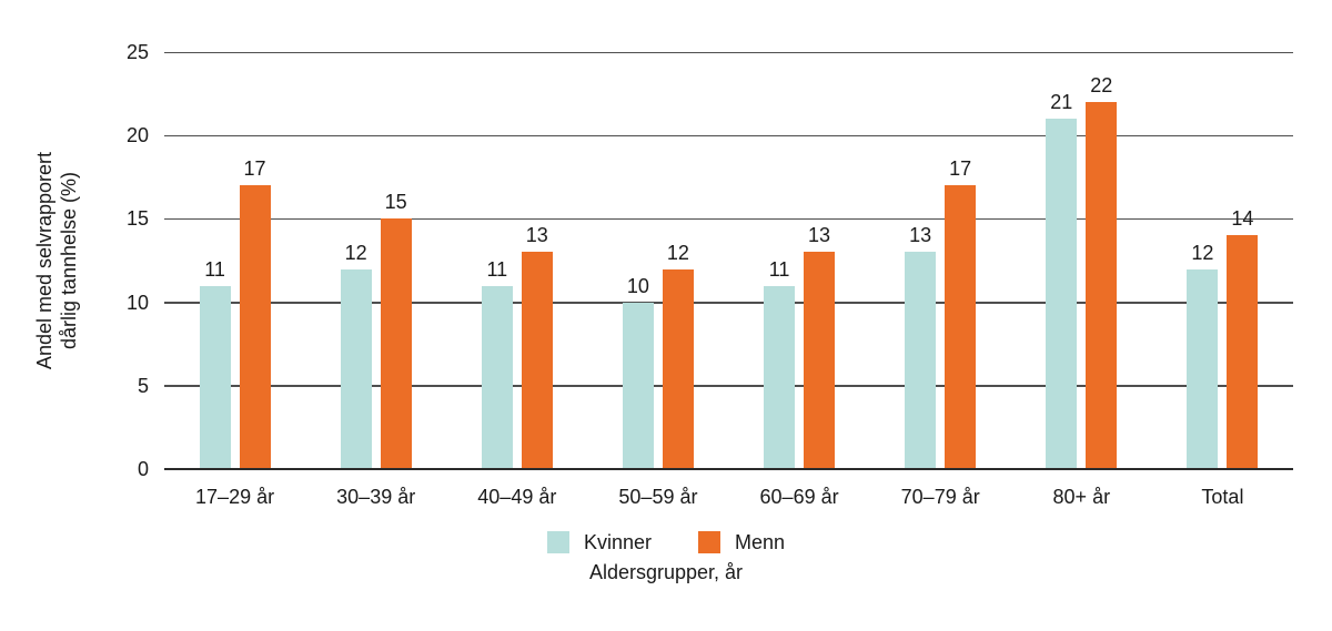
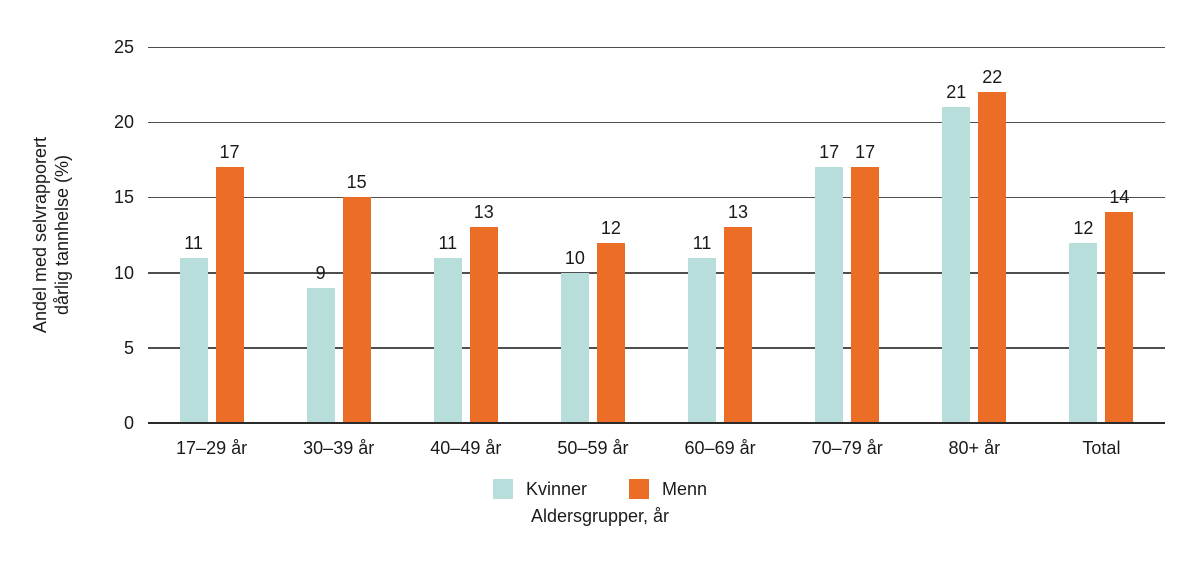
Kvinner/30–39 år: 12 -> 9
Kvinner/70–79 år: 13 -> 17
